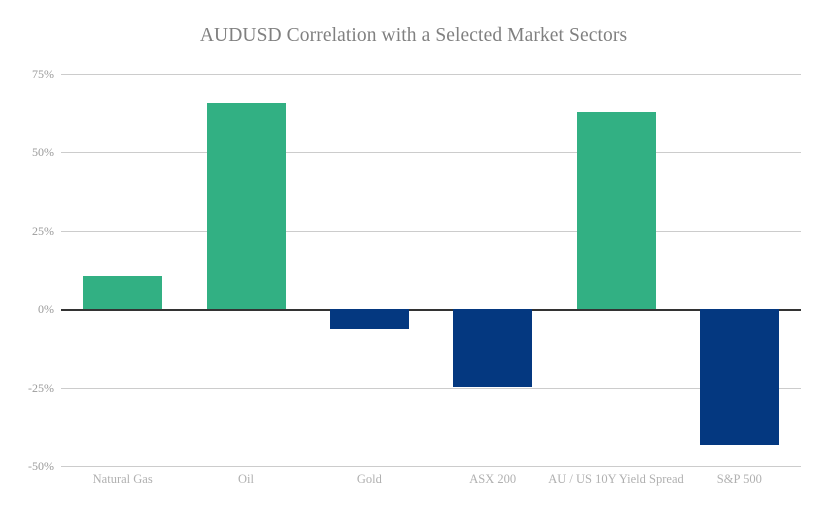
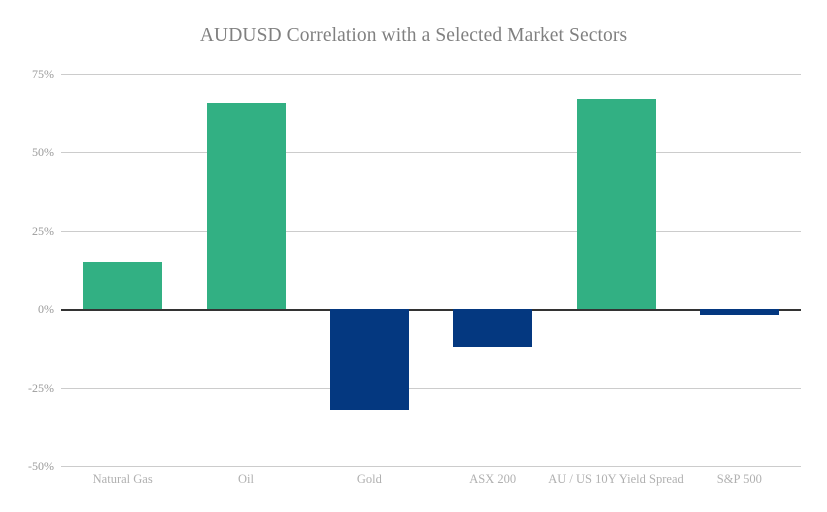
Natural Gas: 10% -> 15%
Gold: -6% -> -32%
ASX 200: -25% -> -12%
AU / US 10Y Yield Spread: 63% -> 67%
S&P 500: -43% -> -2%
